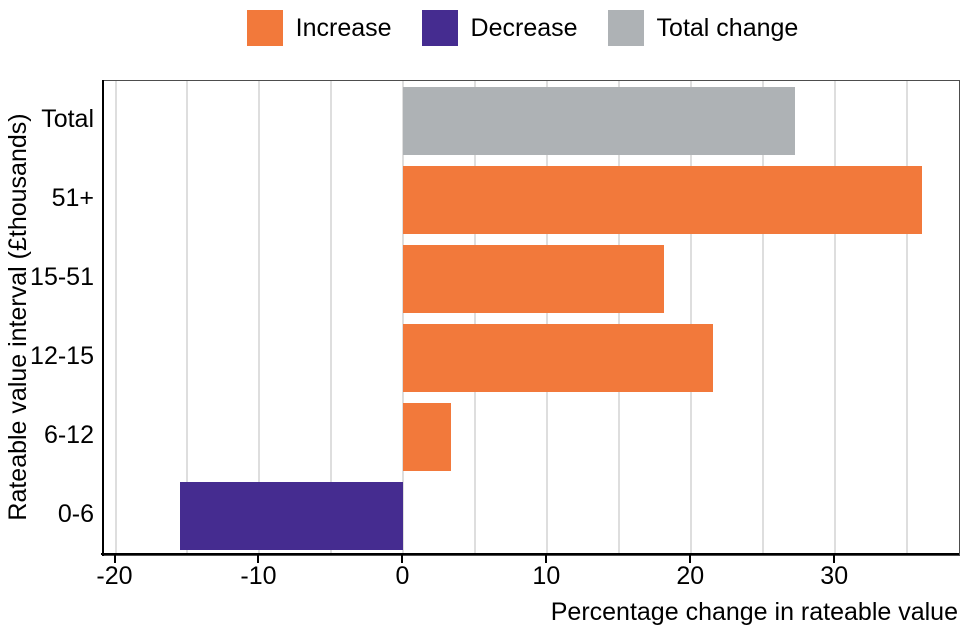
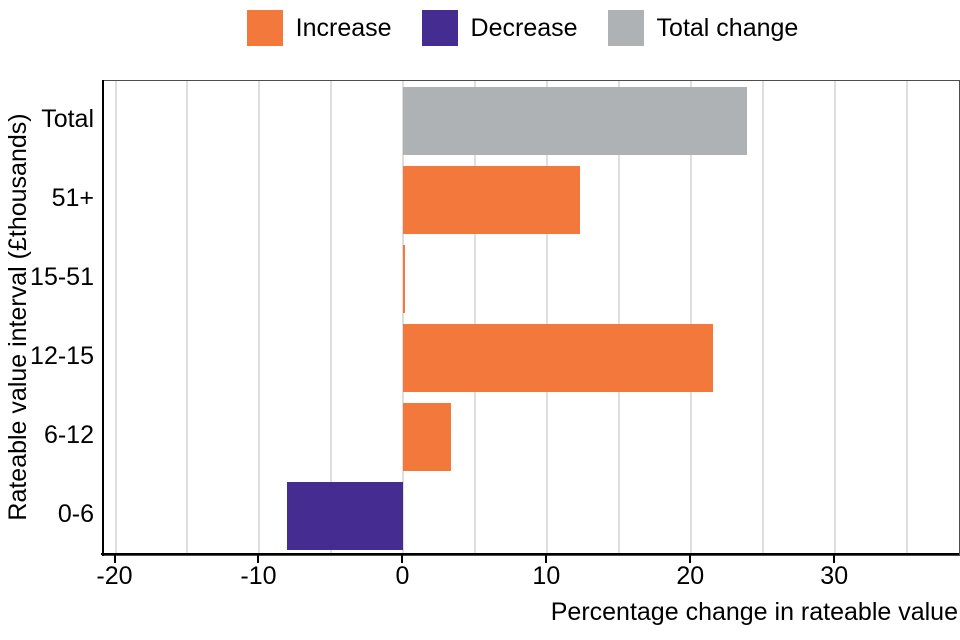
Total: 27.2 -> 23.9
51+: 36.0 -> 12.3
15-51: 18.1 -> 0.1
0-6: -15.5 -> -8.1
